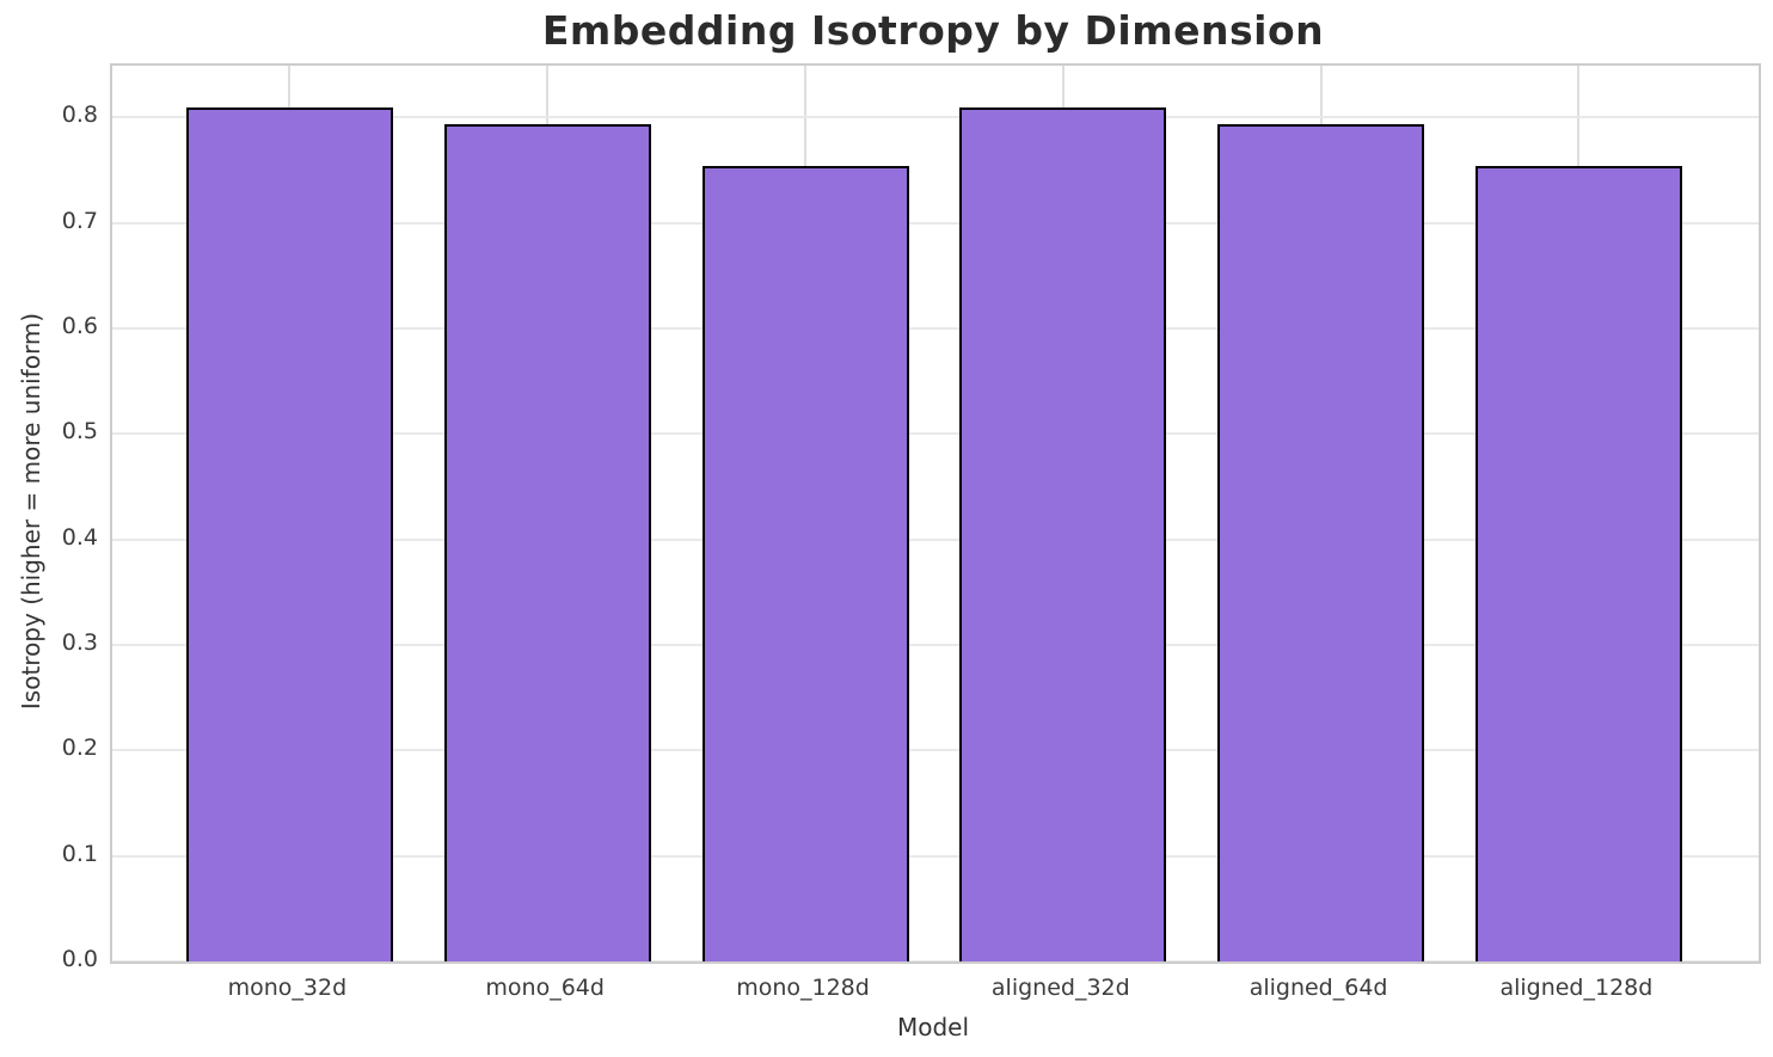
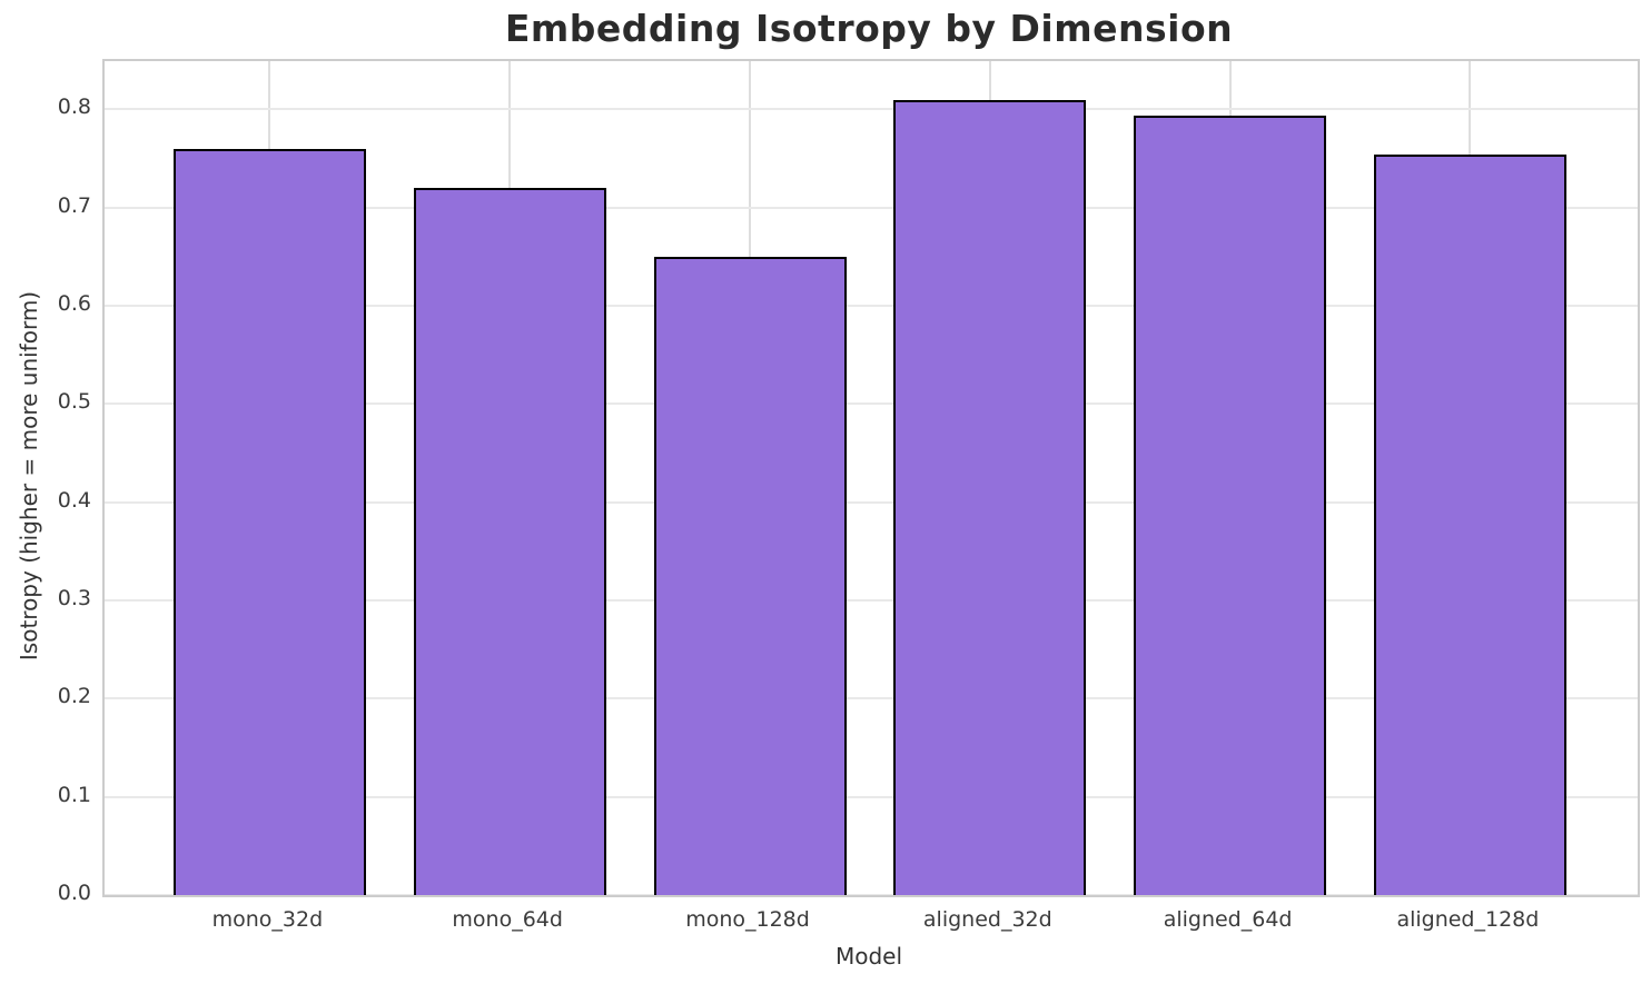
mono_32d: 0.81 -> 0.76
mono_64d: 0.79 -> 0.72
mono_128d: 0.75 -> 0.65
